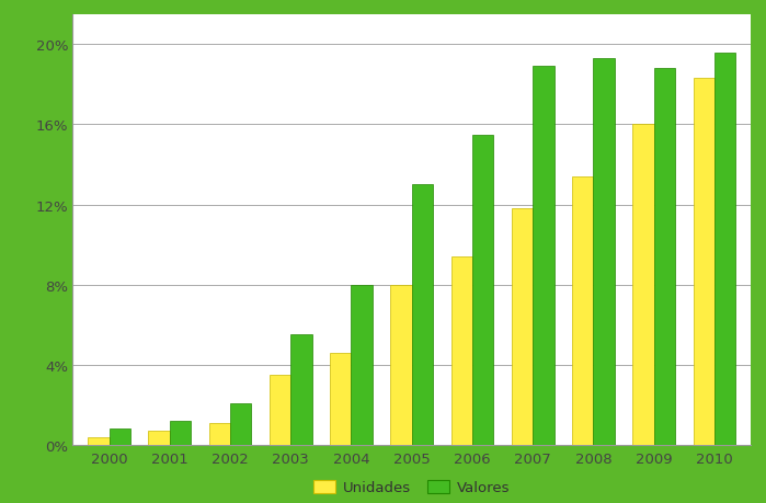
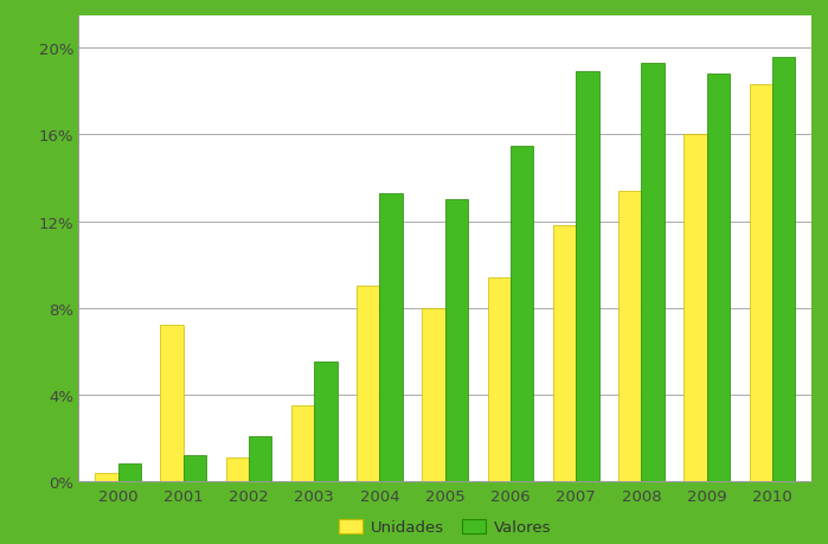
Unidades/2001: 0.7% -> 7.2%
Unidades/2004: 4.6% -> 9.0%
Valores/2004: 8.0% -> 13.3%
